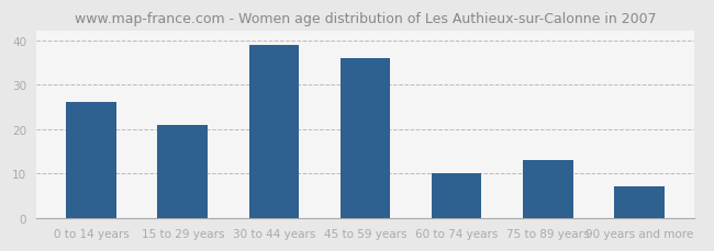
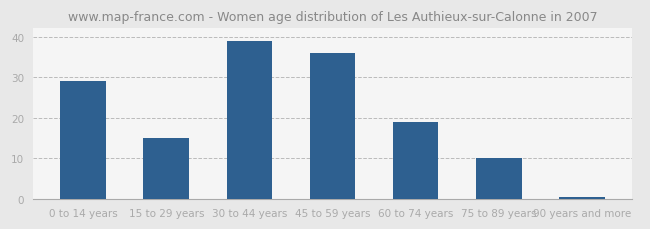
0 to 14 years: 26.0 -> 29.0
15 to 29 years: 21.0 -> 15.0
60 to 74 years: 10.0 -> 19.0
75 to 89 years: 13.0 -> 10.0
90 years and more: 7.0 -> 0.5
